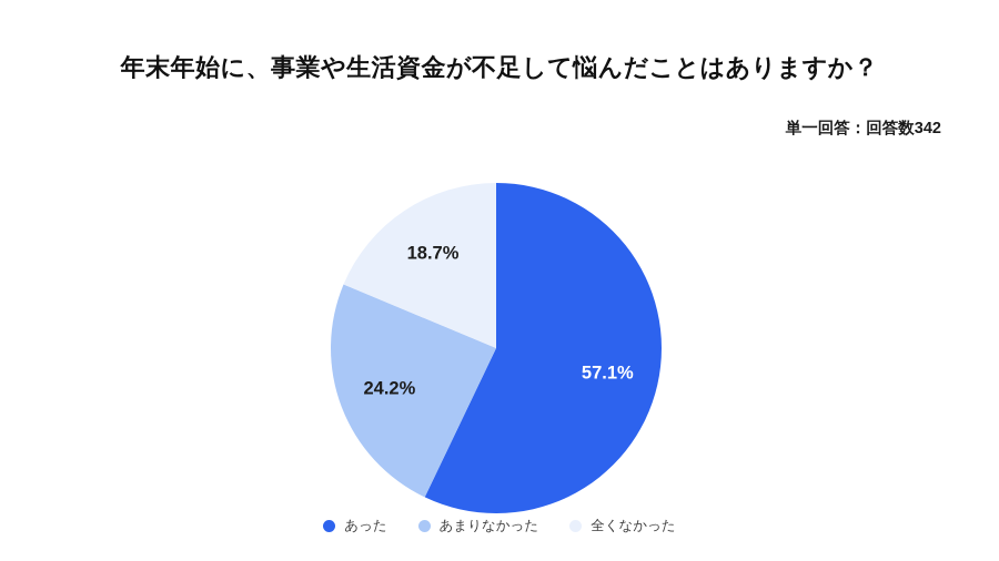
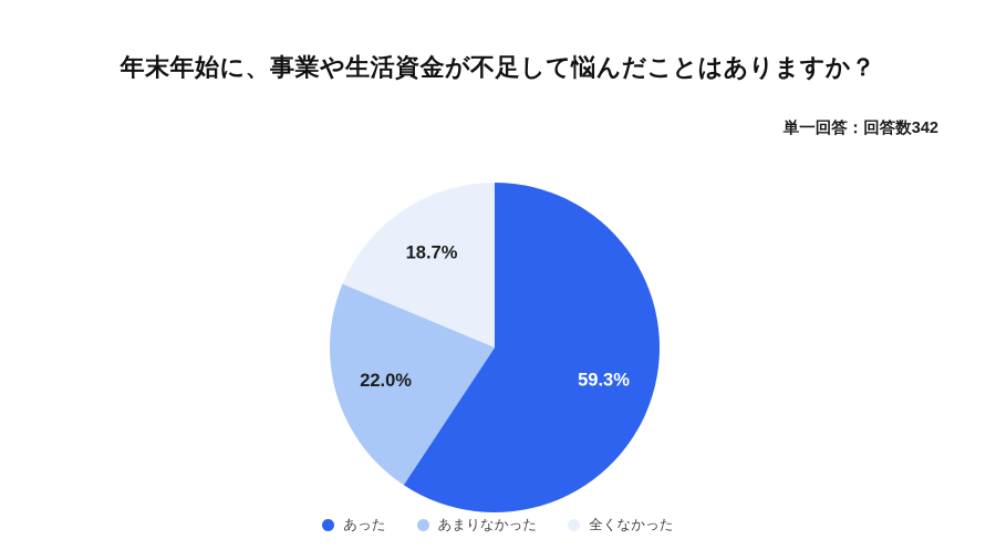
あった: 57.1% -> 59.3%
あまりなかった: 24.2% -> 22.0%
